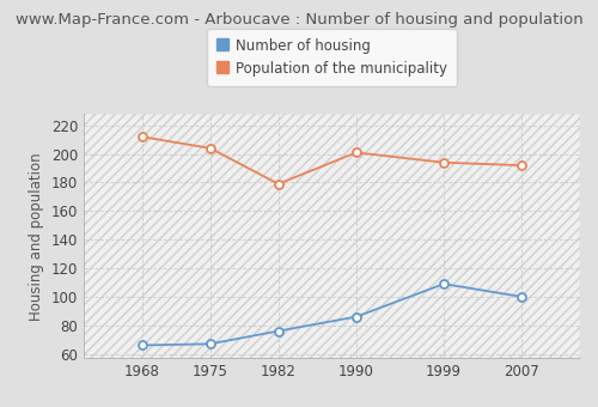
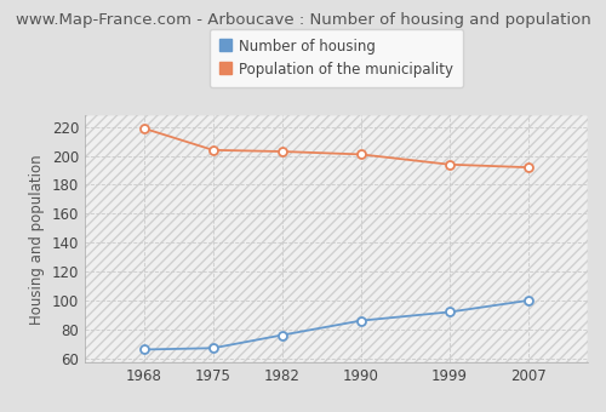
Population of the municipality/1968: 212 -> 219
Population of the municipality/1982: 179 -> 203
Number of housing/1999: 109 -> 92
